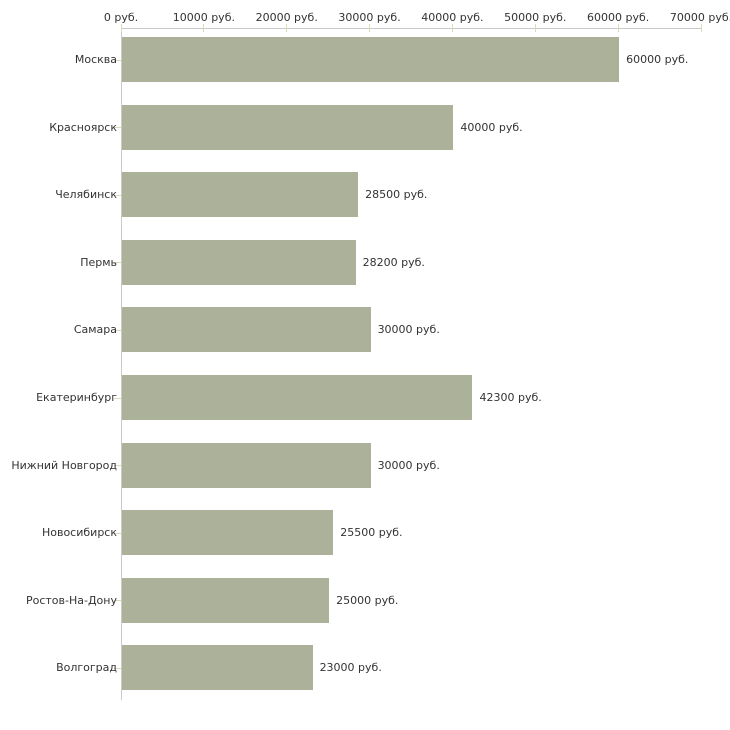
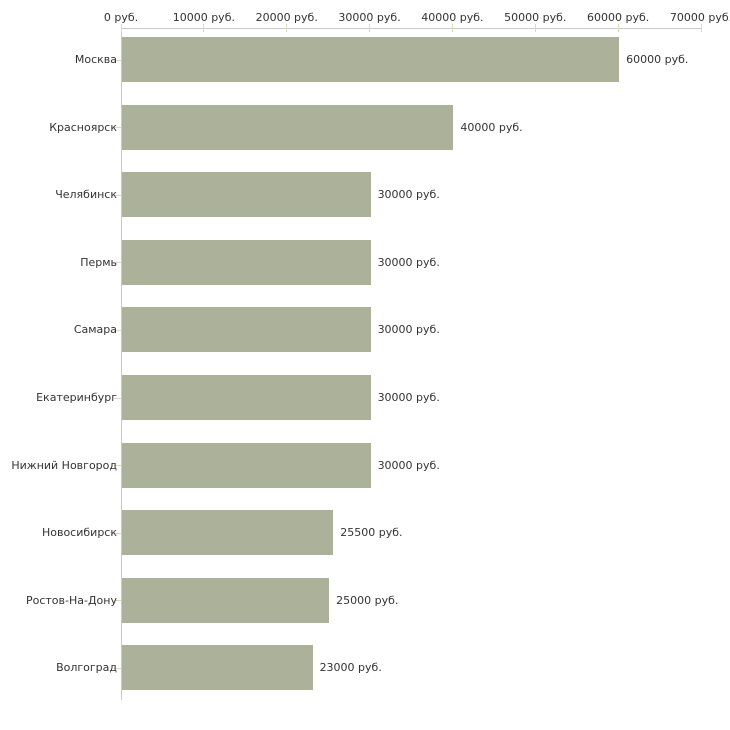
Челябинск: 28500 -> 30000
Пермь: 28200 -> 30000
Екатеринбург: 42300 -> 30000
